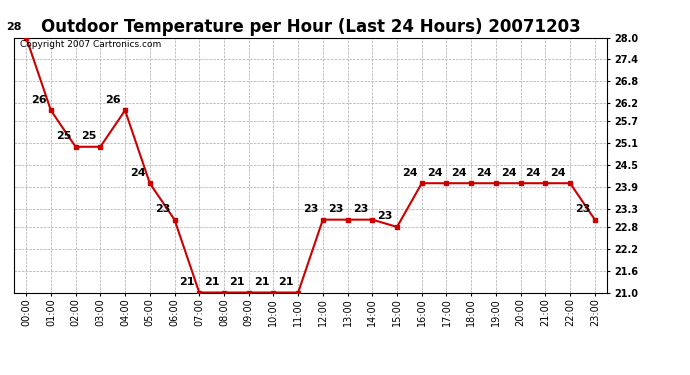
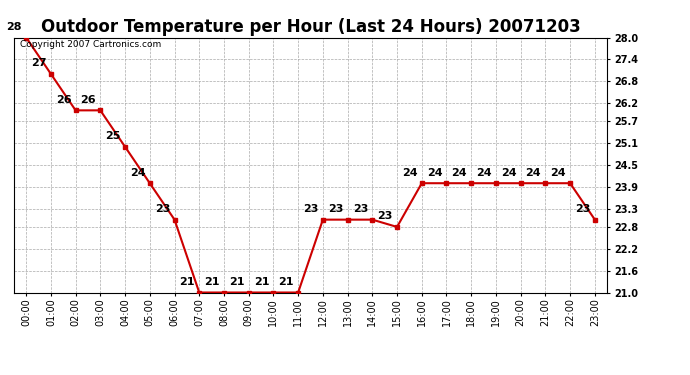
01:00: 26 -> 27
02:00: 25 -> 26
03:00: 25 -> 26
04:00: 26 -> 25
